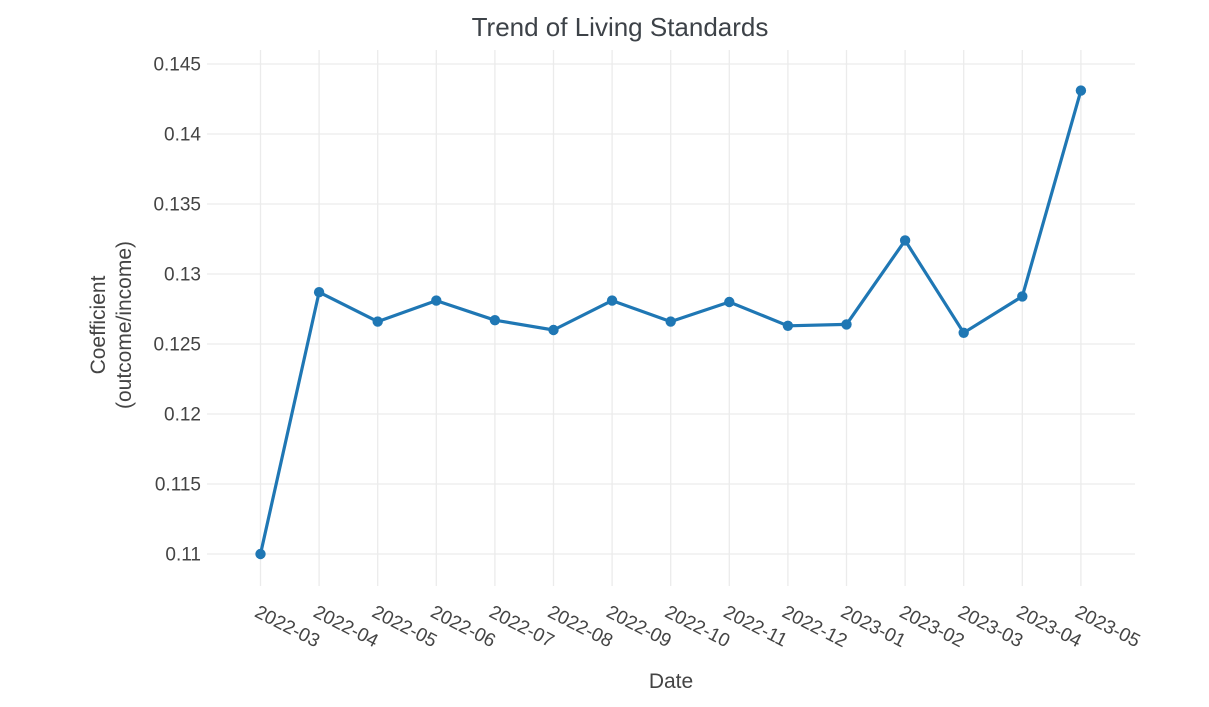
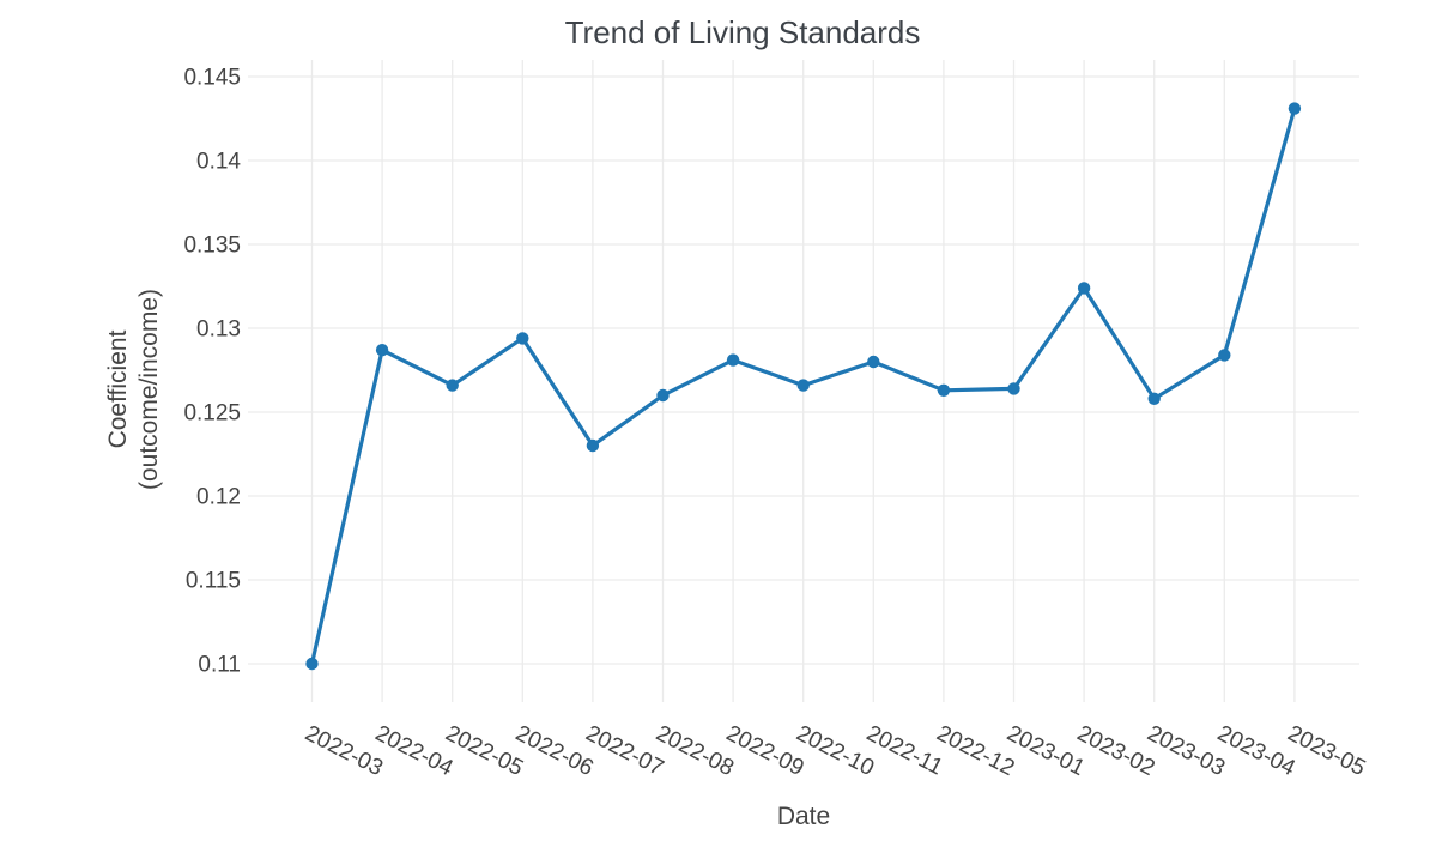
2022-06: 0.1281 -> 0.1294
2022-07: 0.1267 -> 0.1230
